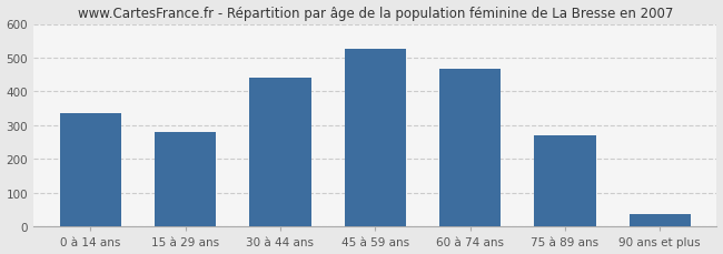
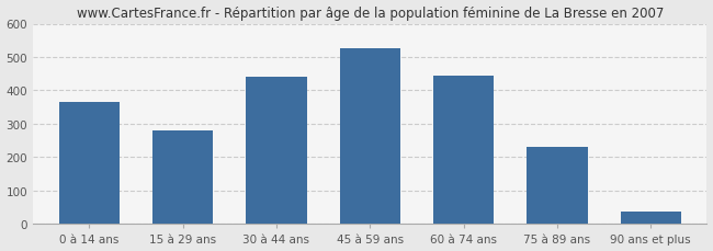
0 à 14 ans: 335 -> 365
60 à 74 ans: 467 -> 445
75 à 89 ans: 270 -> 230
